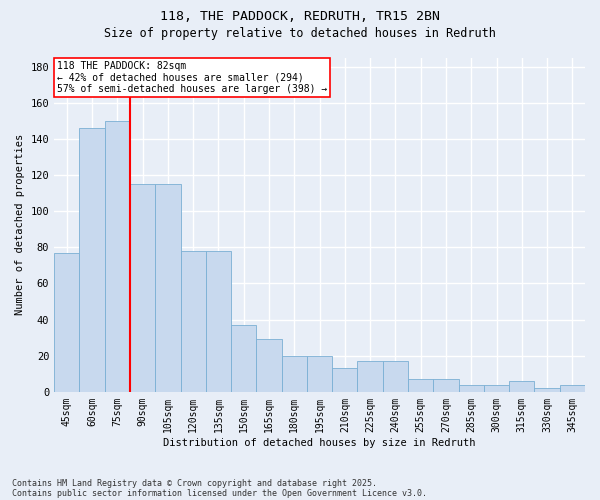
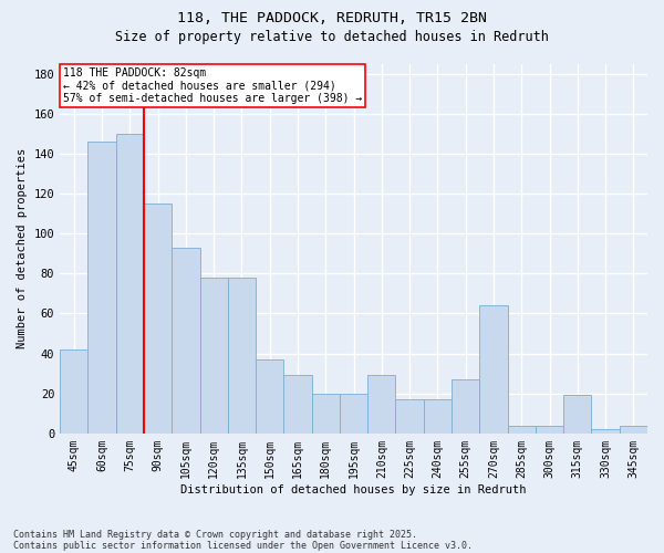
45sqm: 77 -> 42
105sqm: 115 -> 93
210sqm: 13 -> 29
255sqm: 7 -> 27
270sqm: 7 -> 64
315sqm: 6 -> 19
